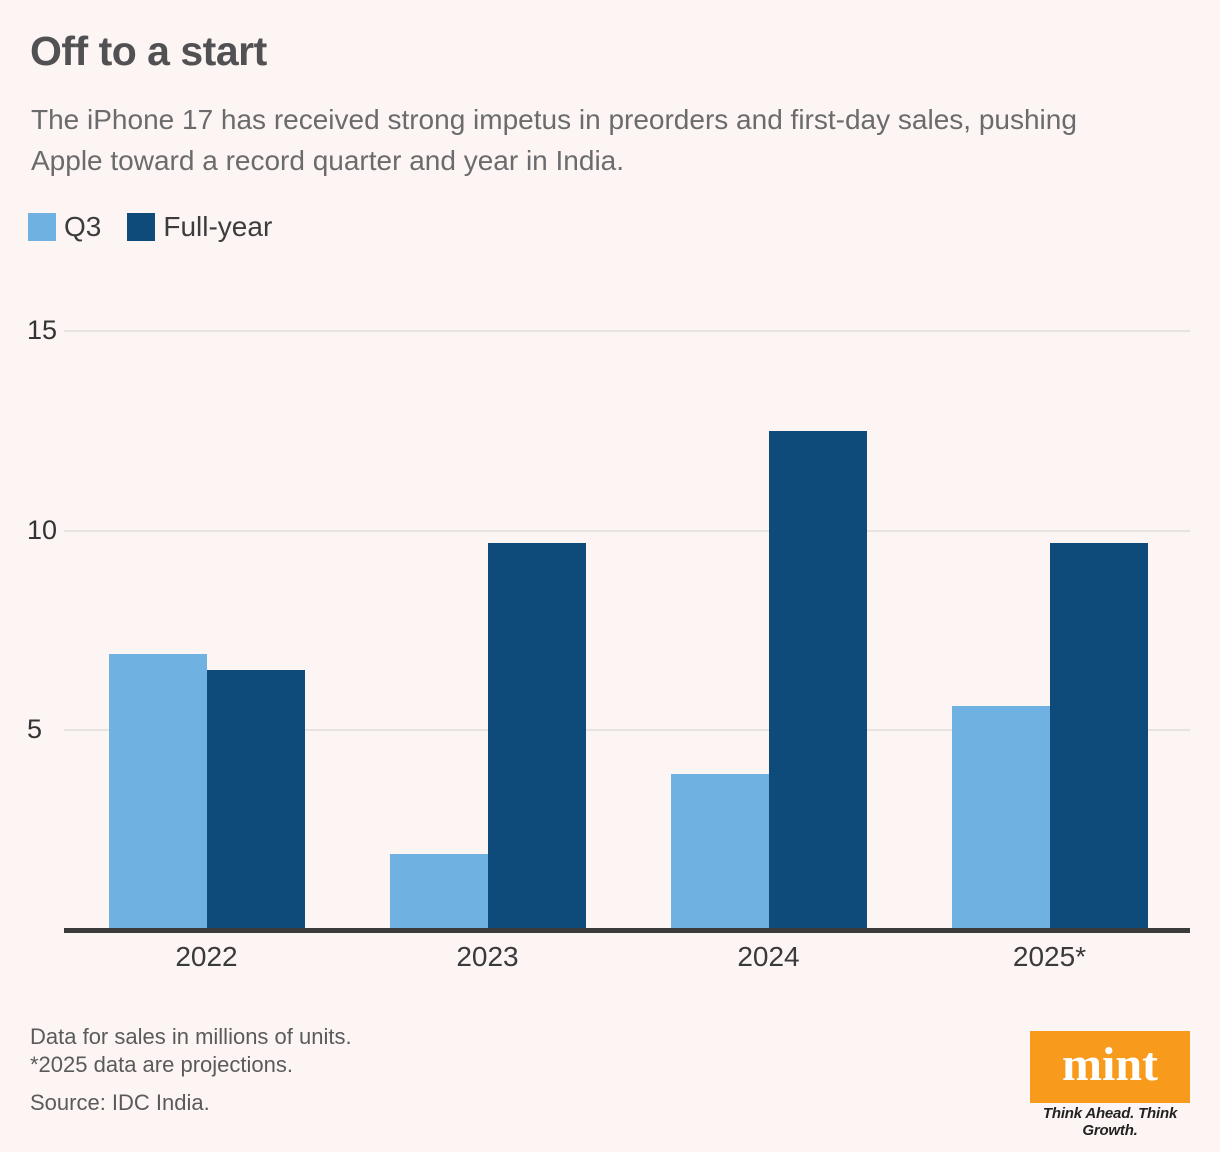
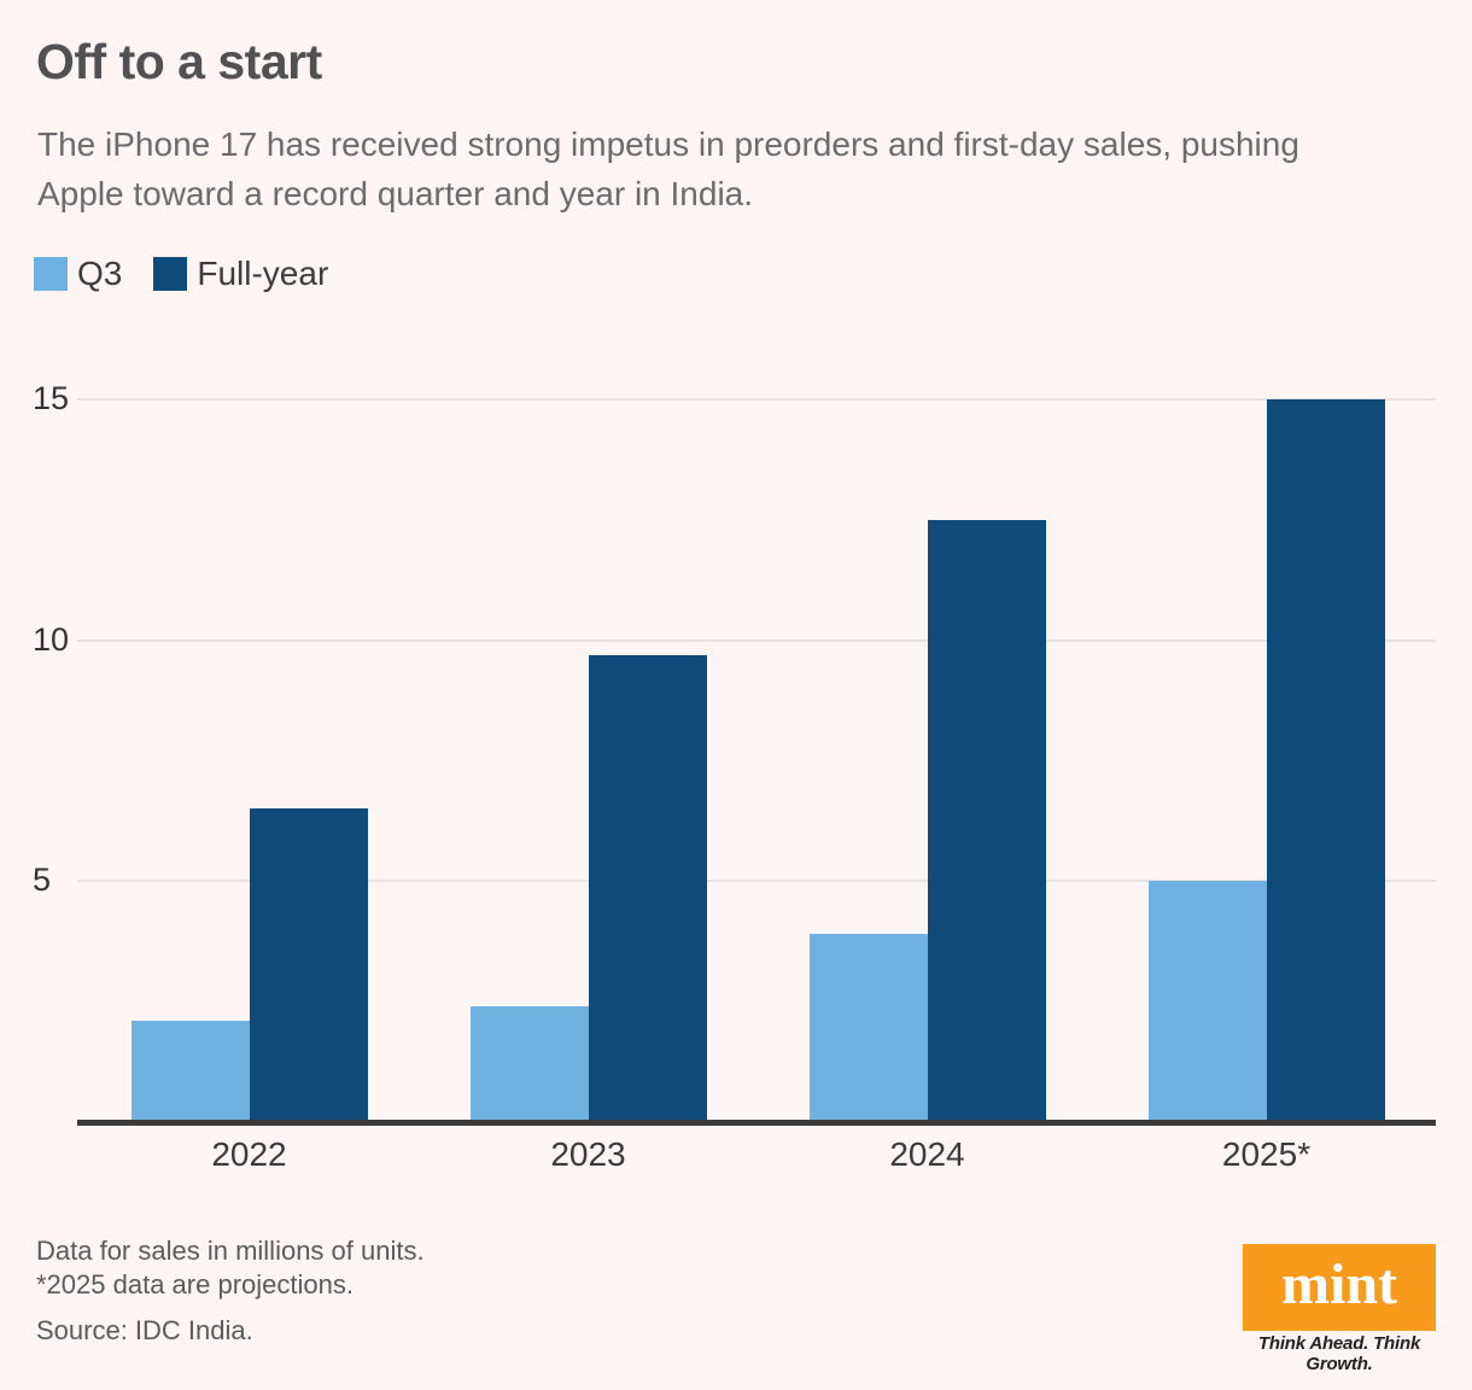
Q3/2022: 6.9 -> 2.1
Q3/2023: 1.9 -> 2.4
Q3/2025*: 5.6 -> 5.0
Full-year/2025*: 9.7 -> 15.0
